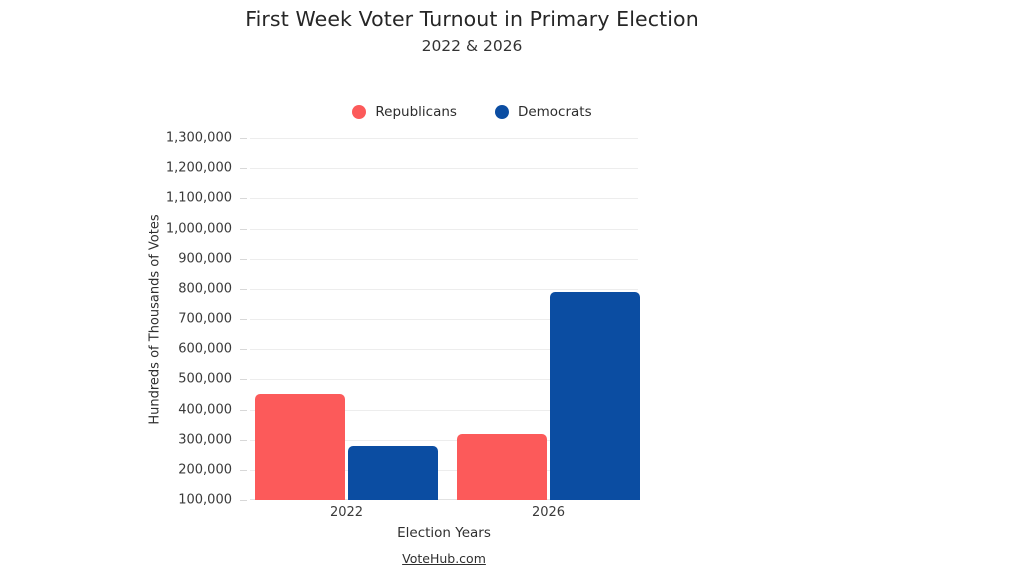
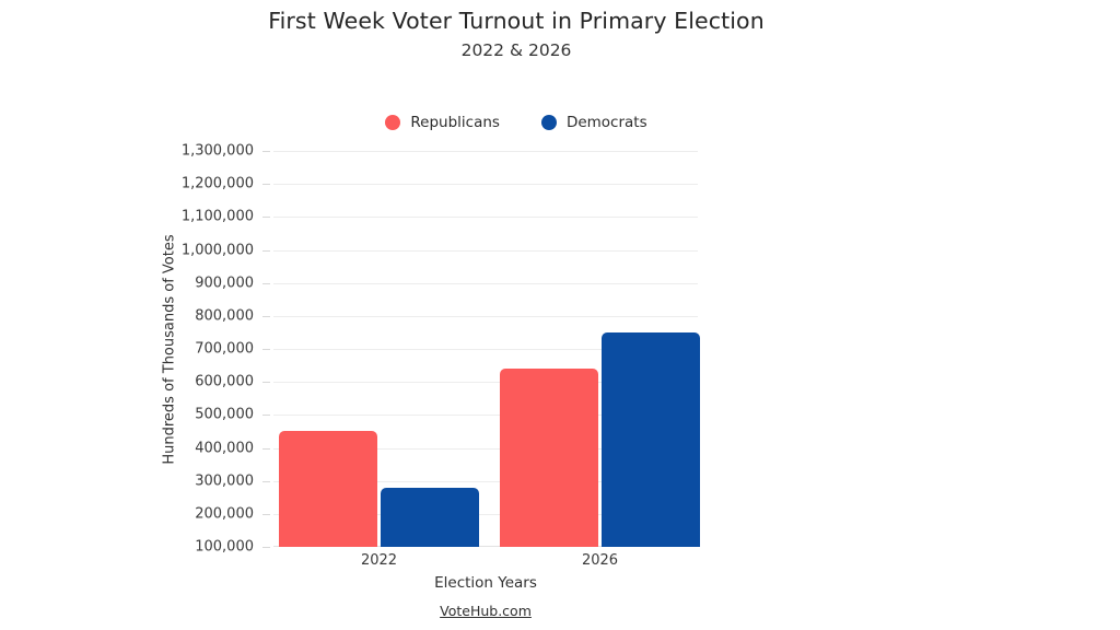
Republicans/2026: 320000 -> 640000
Democrats/2026: 790000 -> 750000
